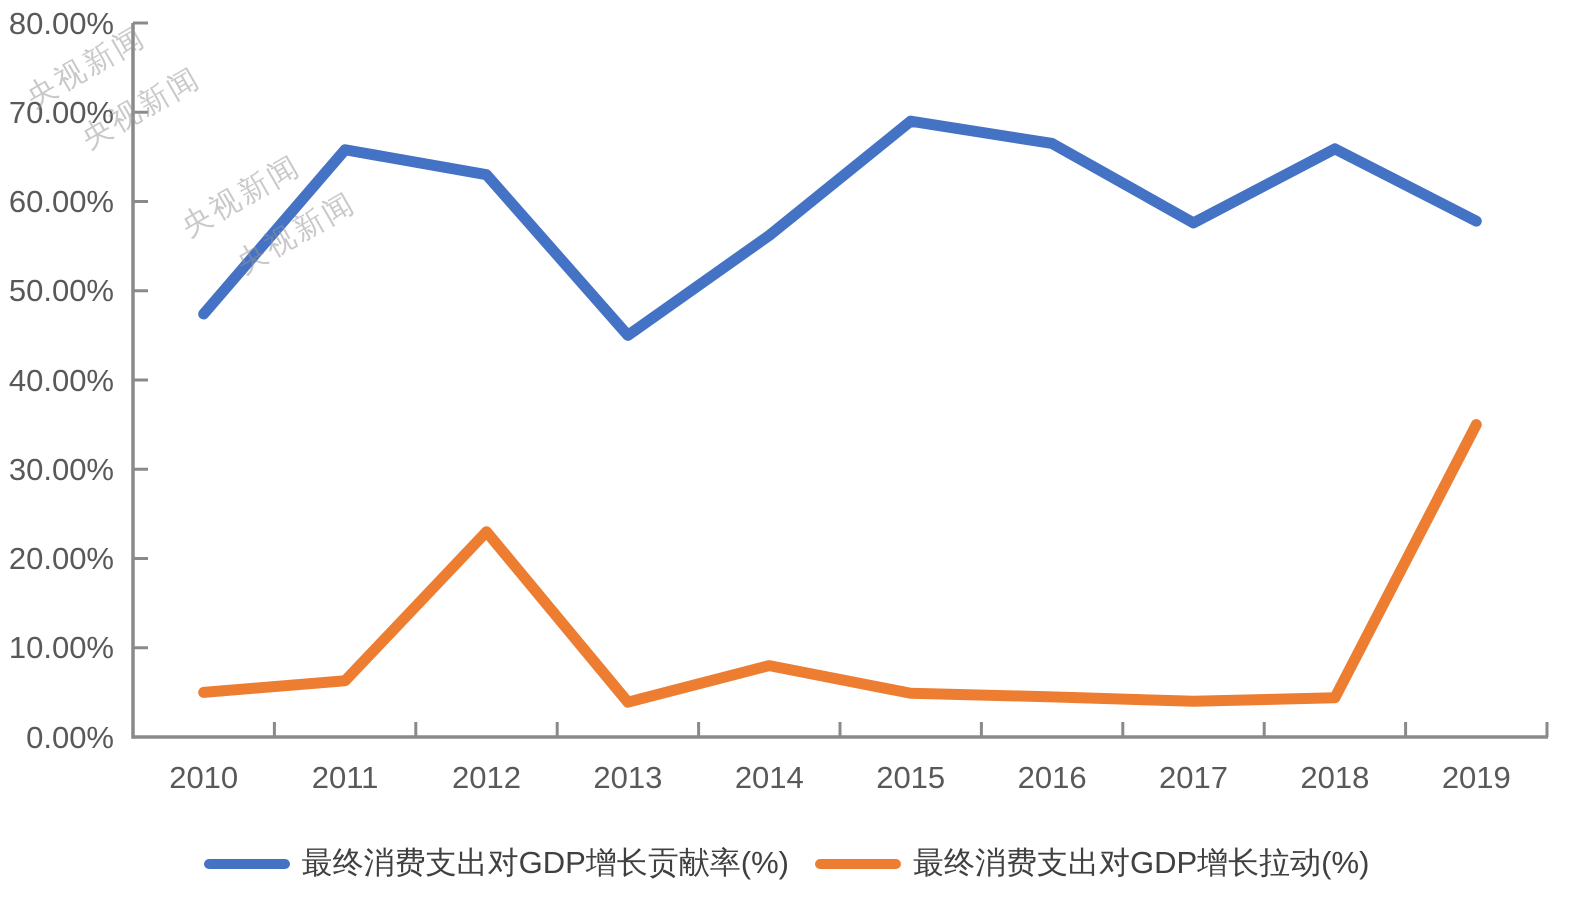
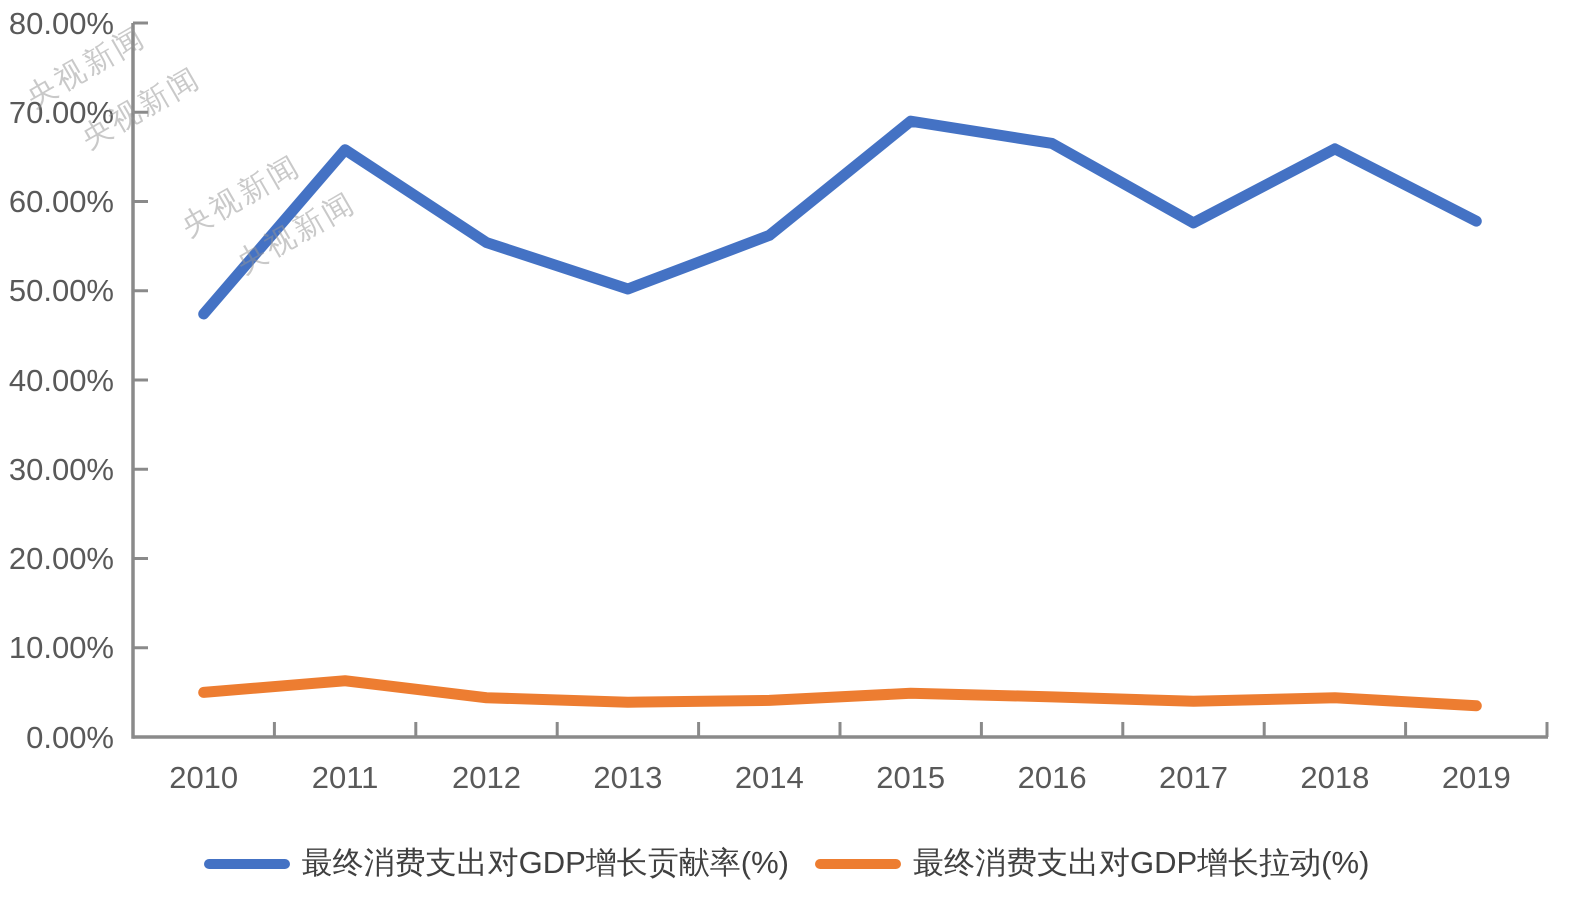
最终消费支出对GDP增长贡献率(%)/2012: 63% -> 55%
最终消费支出对GDP增长拉动(%)/2012: 23% -> 4%
最终消费支出对GDP增长贡献率(%)/2013: 45% -> 50%
最终消费支出对GDP增长拉动(%)/2014: 8% -> 4%
最终消费支出对GDP增长拉动(%)/2019: 35% -> 4%
